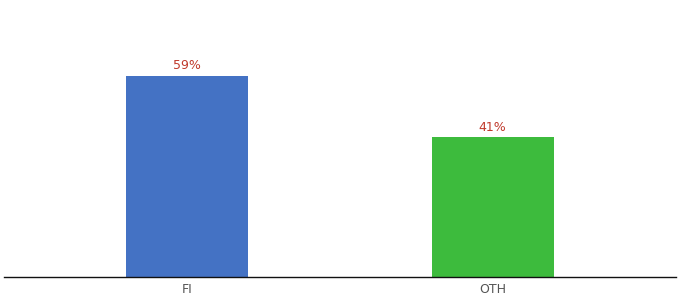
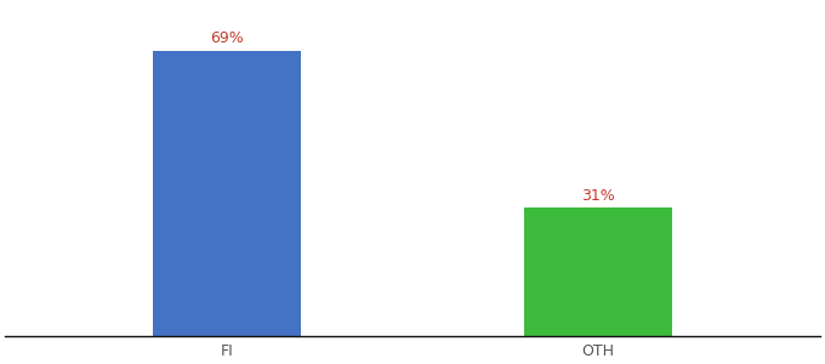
FI: 59% -> 69%
OTH: 41% -> 31%
